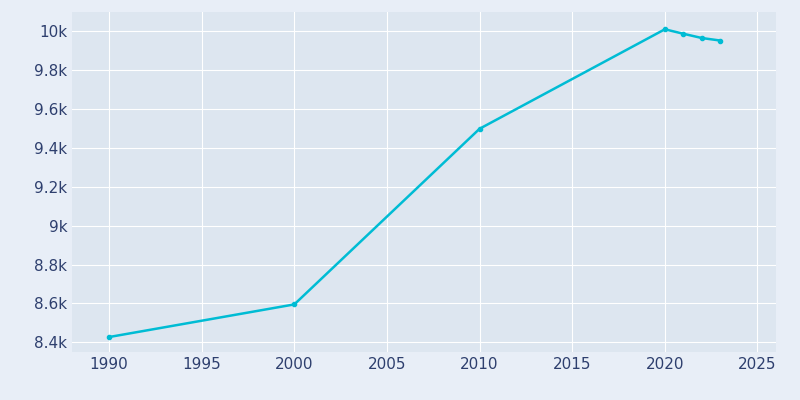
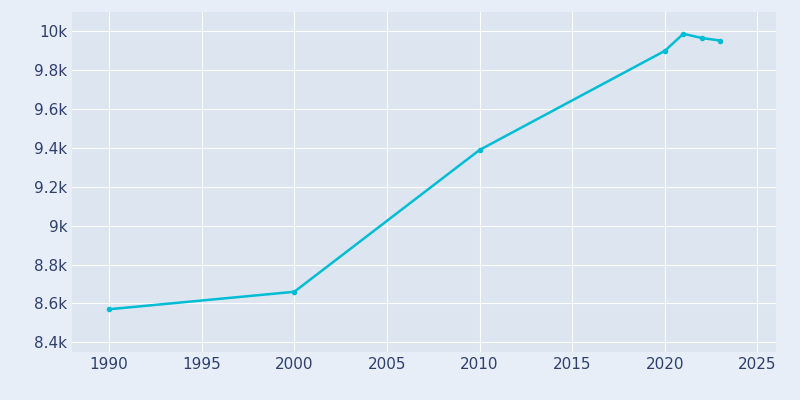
1990: 8.43k -> 8.57k
2000: 8.60k -> 8.66k
2010: 9.50k -> 9.39k
2020: 10.01k -> 9.90k
